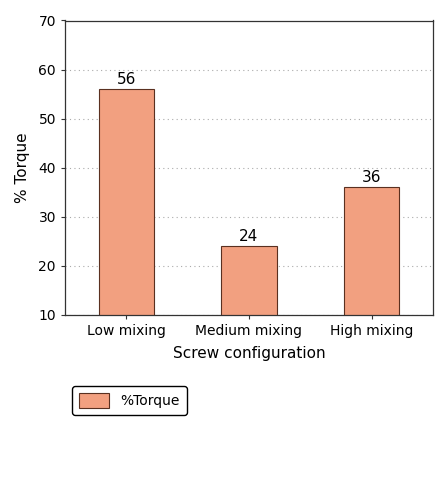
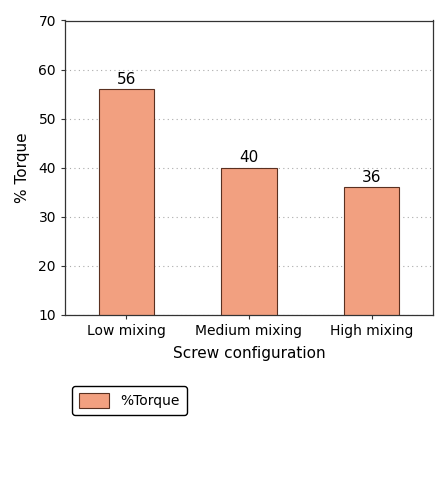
Medium mixing: 24 -> 40
